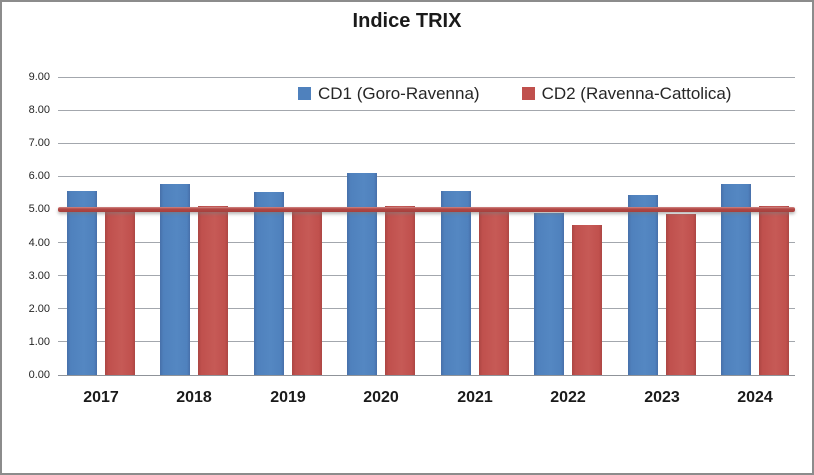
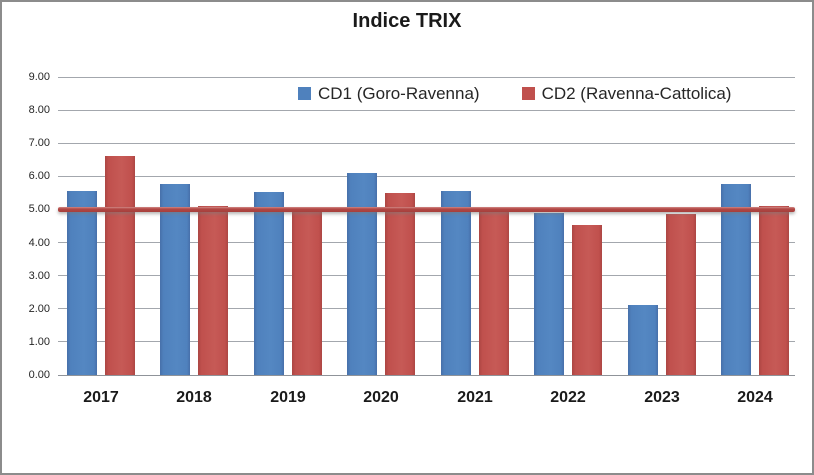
CD2 (Ravenna-Cattolica)/2017: 4.9 -> 6.6
CD2 (Ravenna-Cattolica)/2020: 5.1 -> 5.5
CD1 (Goro-Ravenna)/2023: 5.4 -> 2.1
